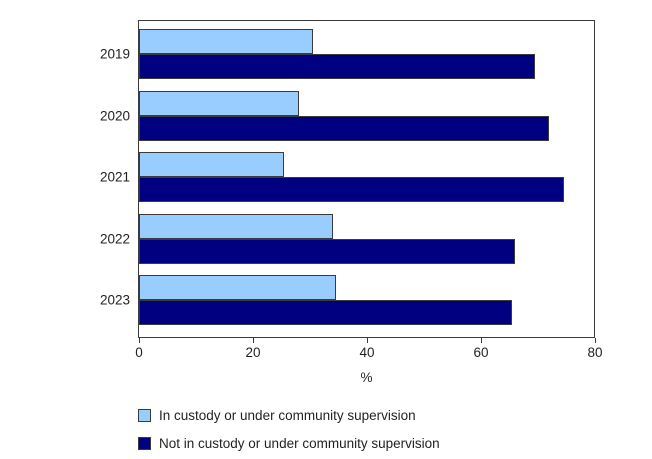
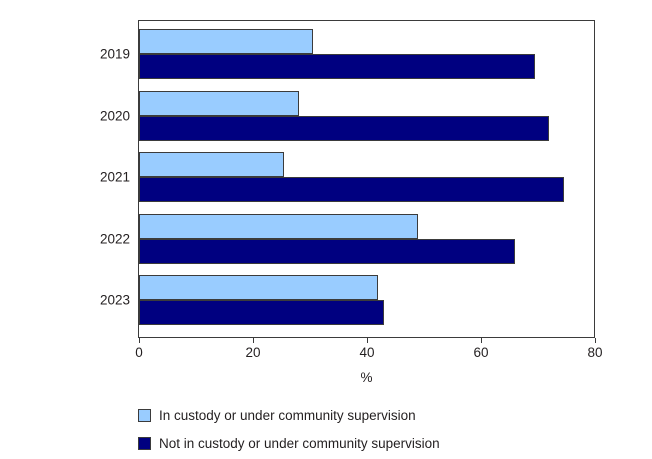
In custody or under community supervision/2022: 34 -> 49
In custody or under community supervision/2023: 34 -> 42
Not in custody or under community supervision/2023: 66 -> 43
